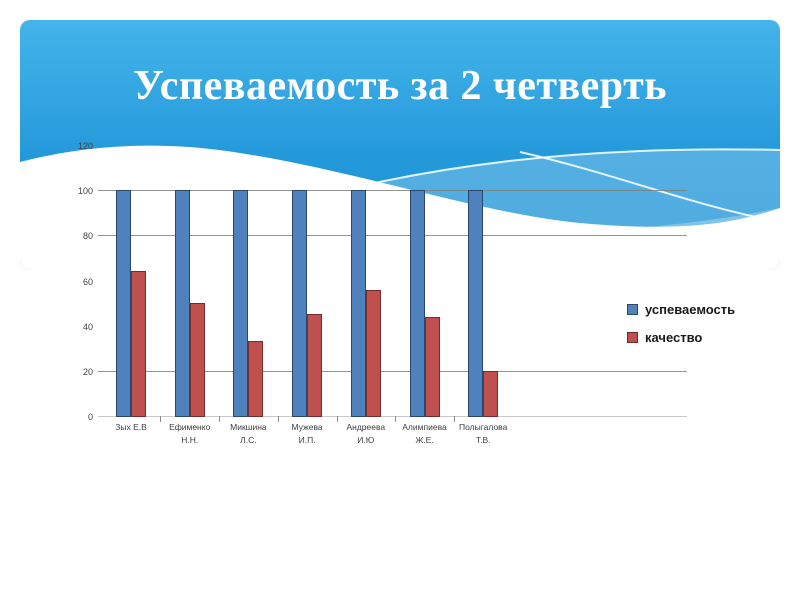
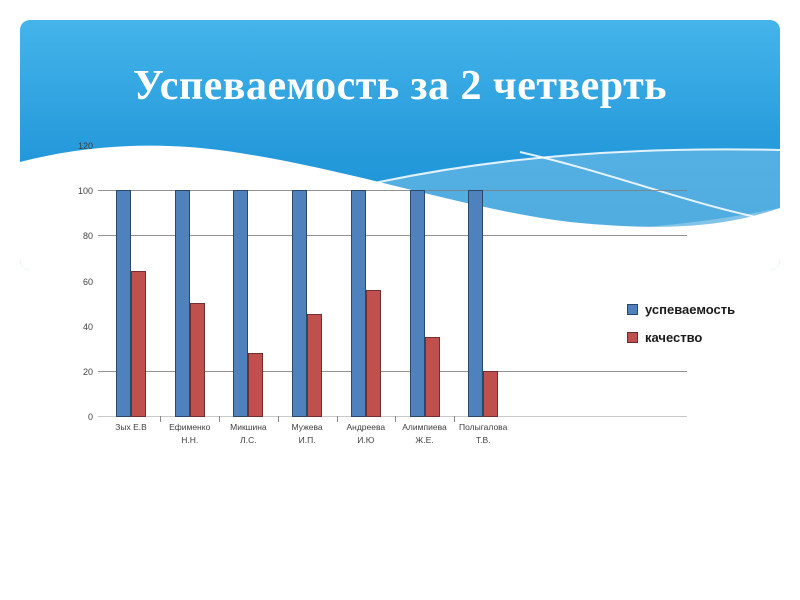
качество/Микшина Л.С.: 33 -> 28
качество/Алимпиева Ж.Е.: 44 -> 35
